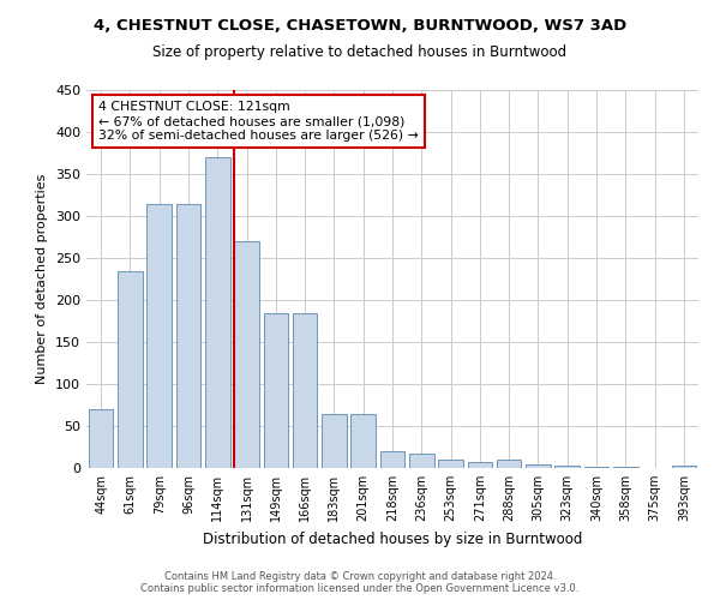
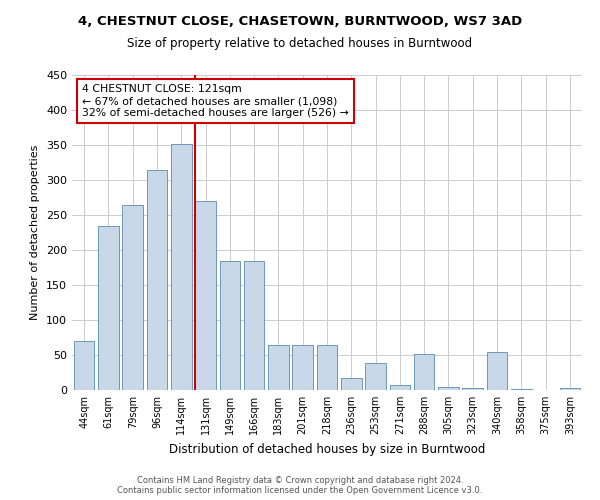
79sqm: 315 -> 264
114sqm: 370 -> 352
218sqm: 20 -> 64
253sqm: 10 -> 38
288sqm: 10 -> 52
340sqm: 2 -> 54
